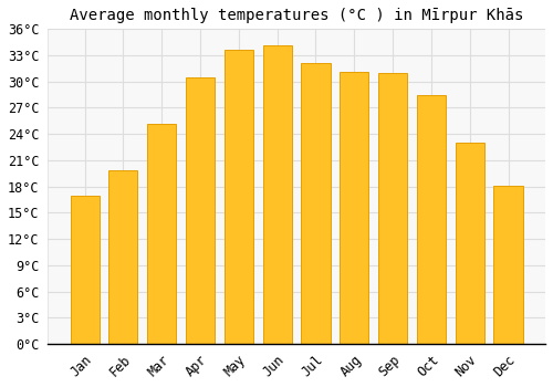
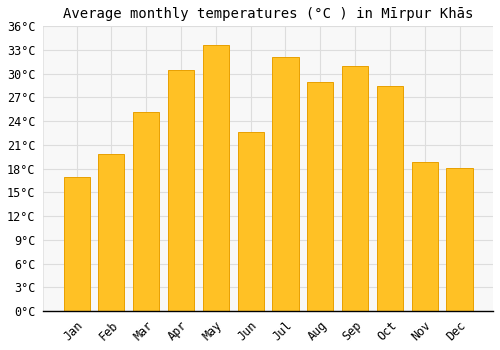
Jun: 34.1°C -> 22.6°C
Aug: 31.1°C -> 29.0°C
Nov: 23.0°C -> 18.8°C
